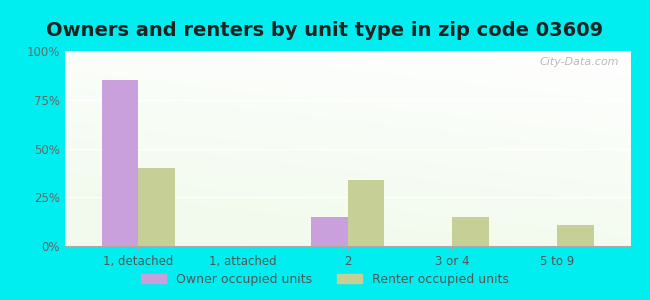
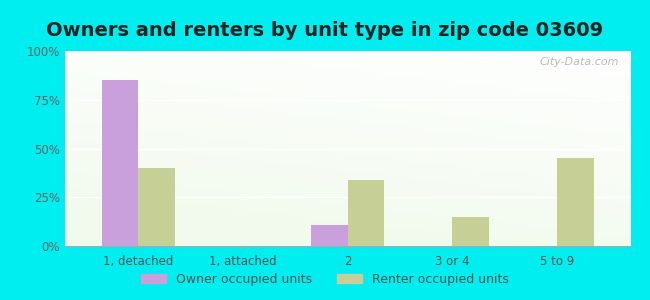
Owner occupied units/2: 15% -> 11%
Renter occupied units/5 to 9: 11% -> 45%
